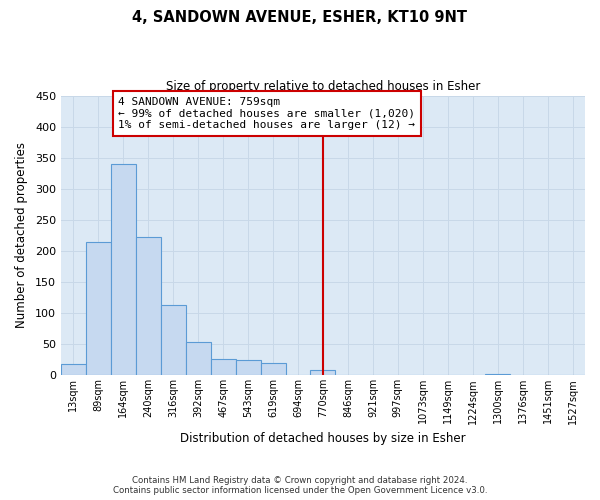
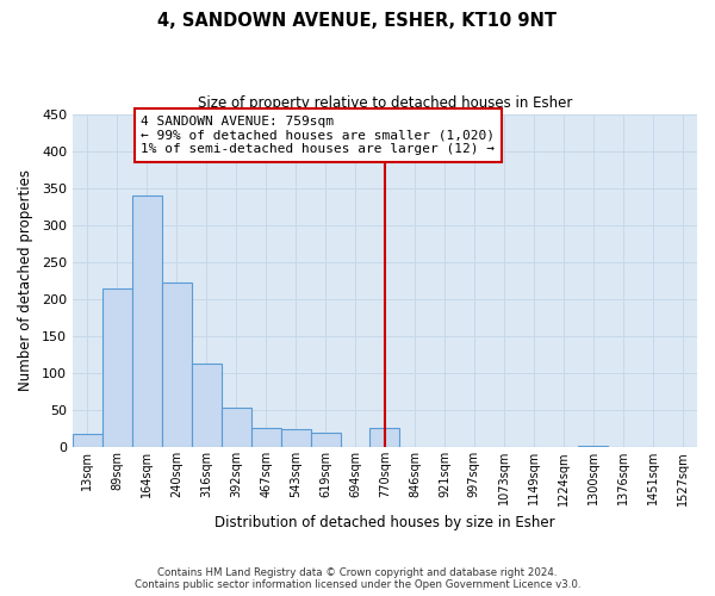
770sqm: 8 -> 26
